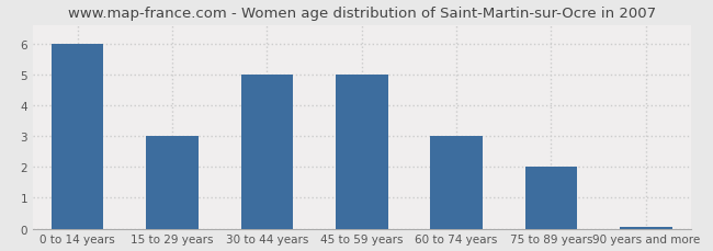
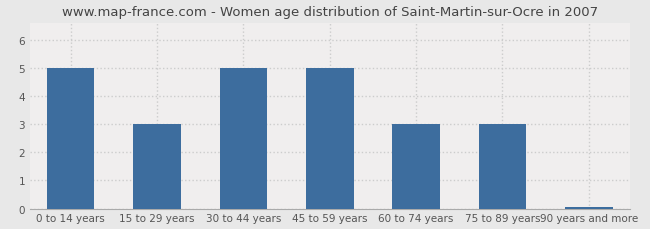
0 to 14 years: 6.00 -> 5.00
75 to 89 years: 2.00 -> 3.00
